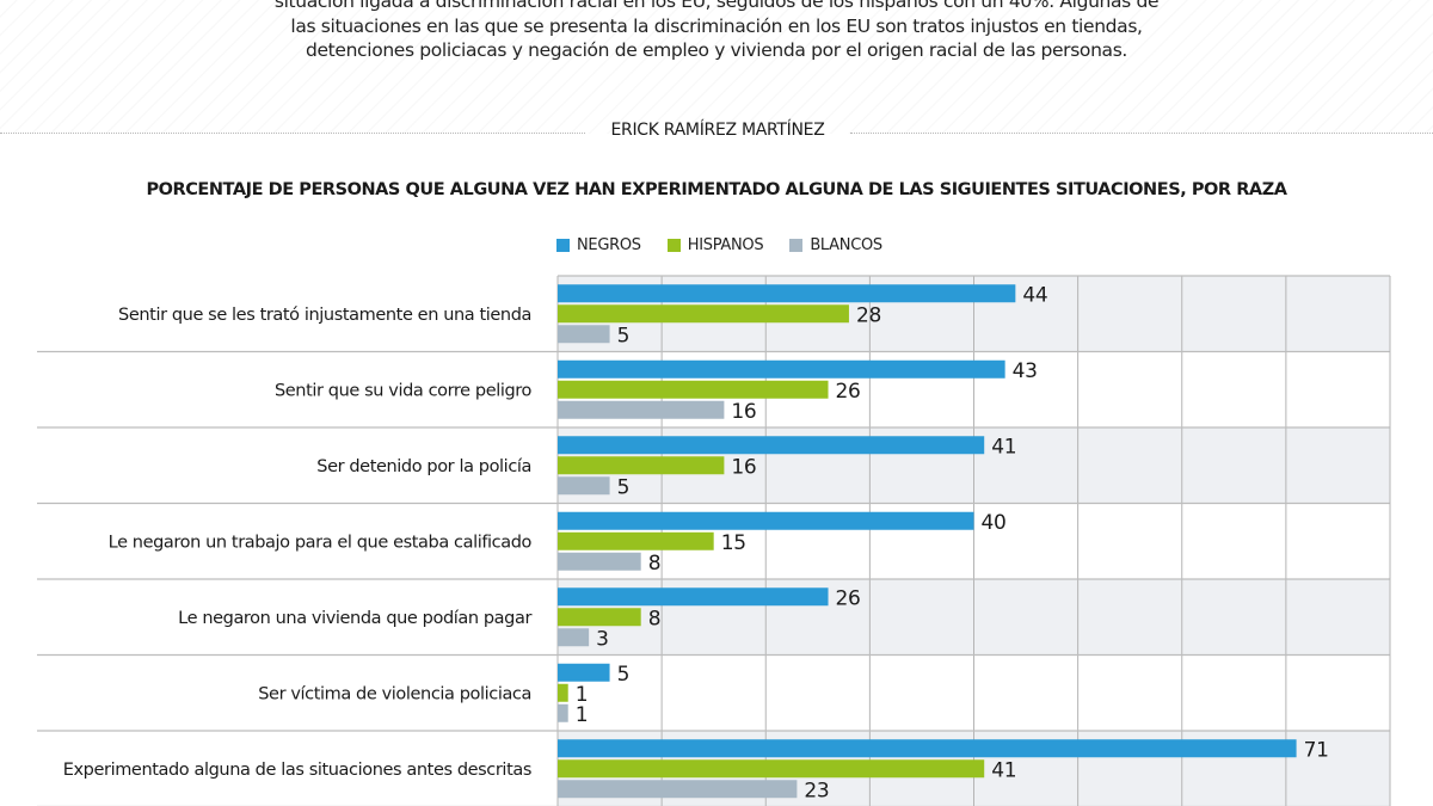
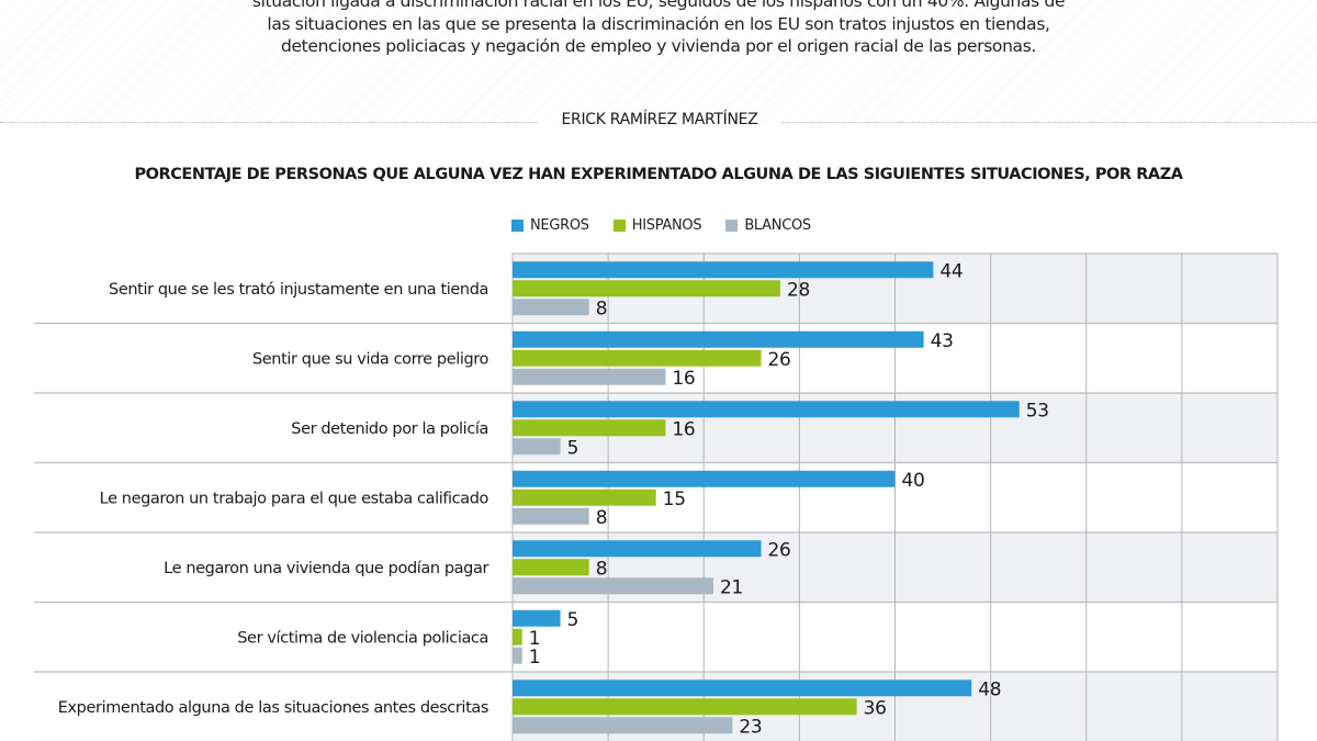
BLANCOS/Sentir que se les trató injustamente en una tienda: 5 -> 8
NEGROS/Ser detenido por la policía: 41 -> 53
BLANCOS/Le negaron una vivienda que podían pagar: 3 -> 21
NEGROS/Experimentado alguna de las situaciones antes descritas: 71 -> 48
HISPANOS/Experimentado alguna de las situaciones antes descritas: 41 -> 36
